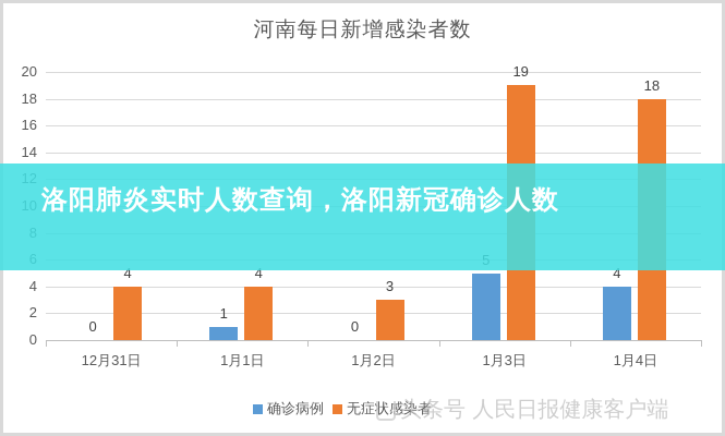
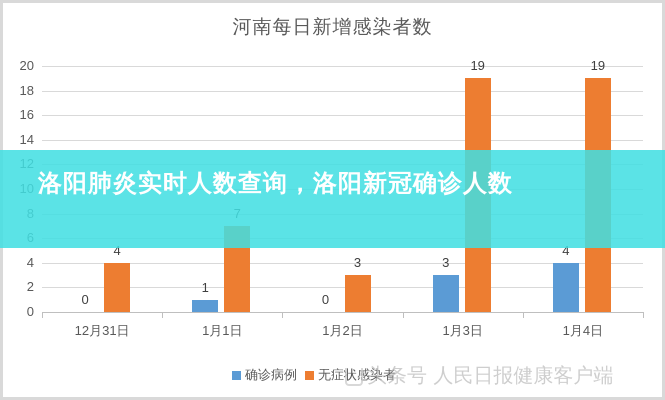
无症状感染者/1月1日: 4 -> 7
确诊病例/1月3日: 5 -> 3
无症状感染者/1月4日: 18 -> 19
